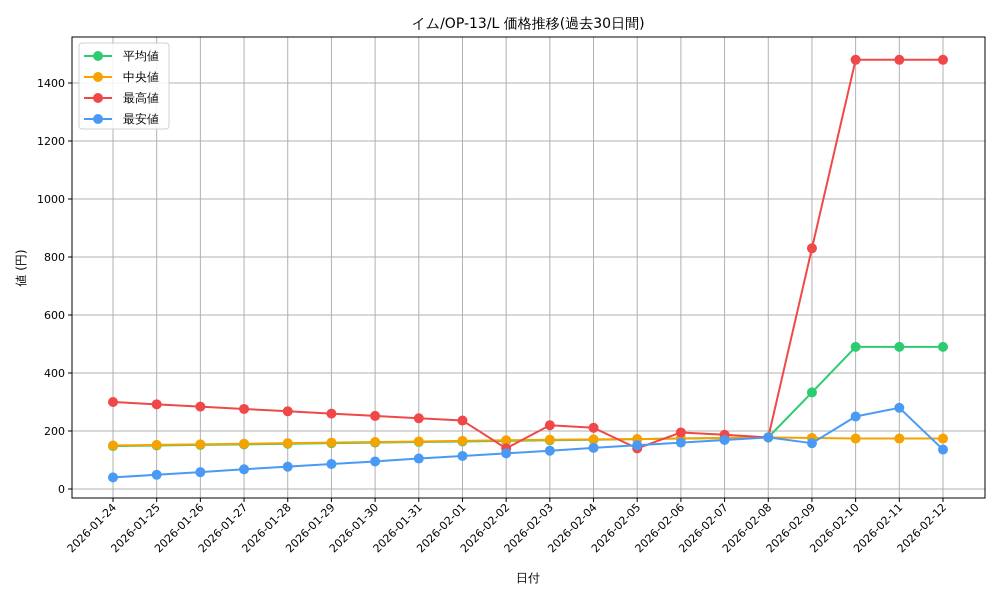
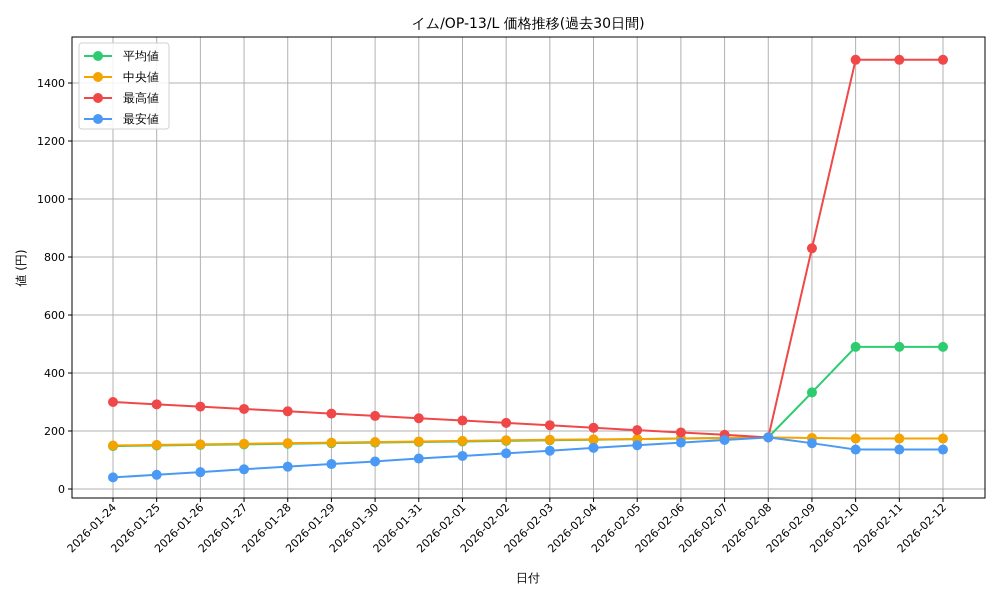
最高値/2026-02-02: 140 -> 230
最高値/2026-02-05: 140 -> 200
最安値/2026-02-10: 250 -> 140
最安値/2026-02-11: 280 -> 140
